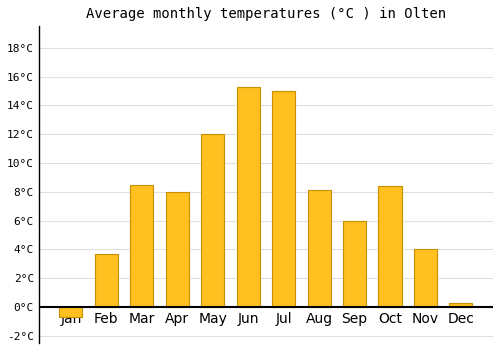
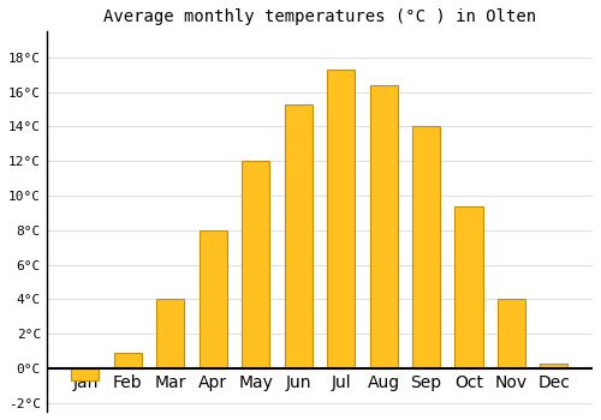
Feb: 3.7°C -> 0.9°C
Mar: 8.5°C -> 4.0°C
Jul: 15.0°C -> 17.3°C
Aug: 8.1°C -> 16.4°C
Sep: 6.0°C -> 14.0°C
Oct: 8.4°C -> 9.4°C
